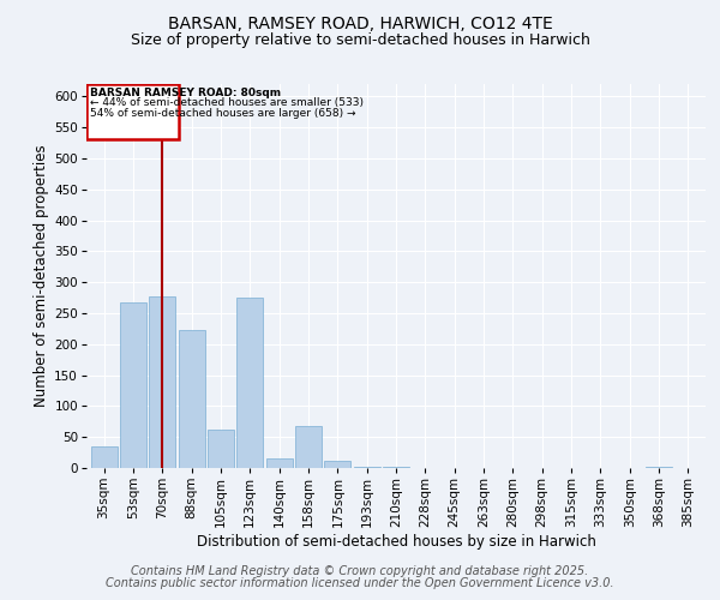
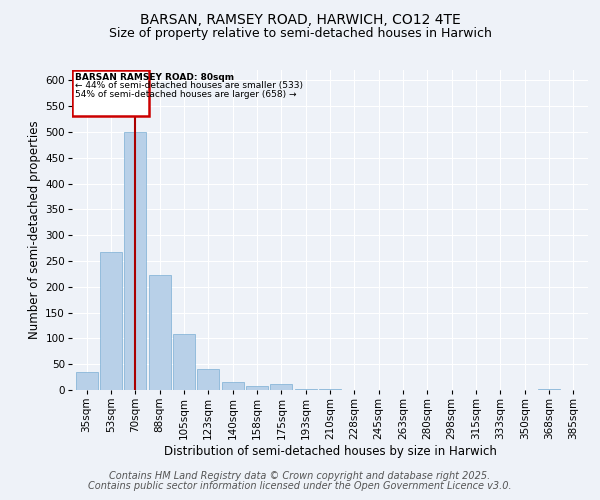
70sqm: 278 -> 500
105sqm: 62 -> 108
123sqm: 276 -> 40
158sqm: 68 -> 8
